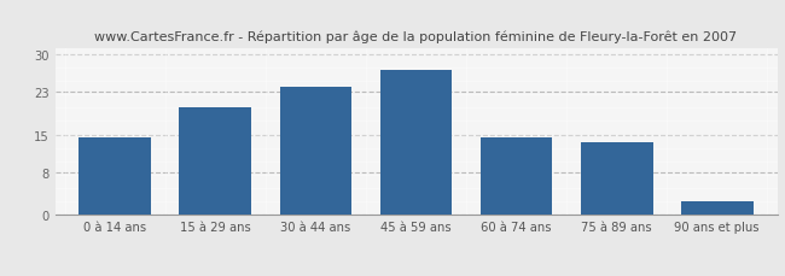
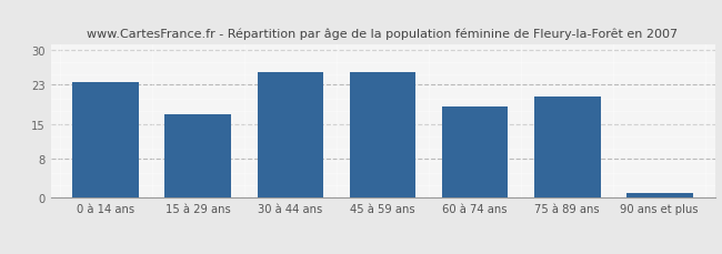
0 à 14 ans: 14.5 -> 23.5
15 à 29 ans: 20.0 -> 17.0
30 à 44 ans: 24.0 -> 25.5
45 à 59 ans: 27.0 -> 25.5
60 à 74 ans: 14.5 -> 18.5
75 à 89 ans: 13.5 -> 20.5
90 ans et plus: 2.5 -> 1.0
